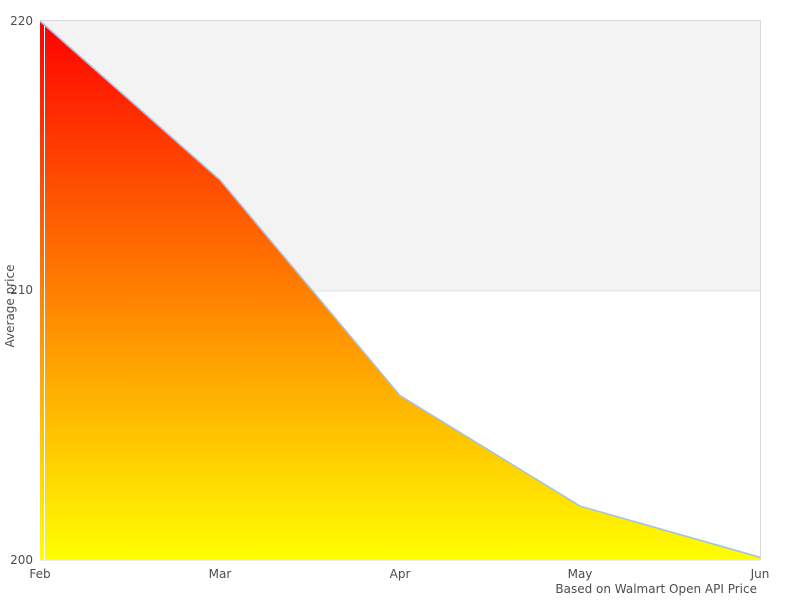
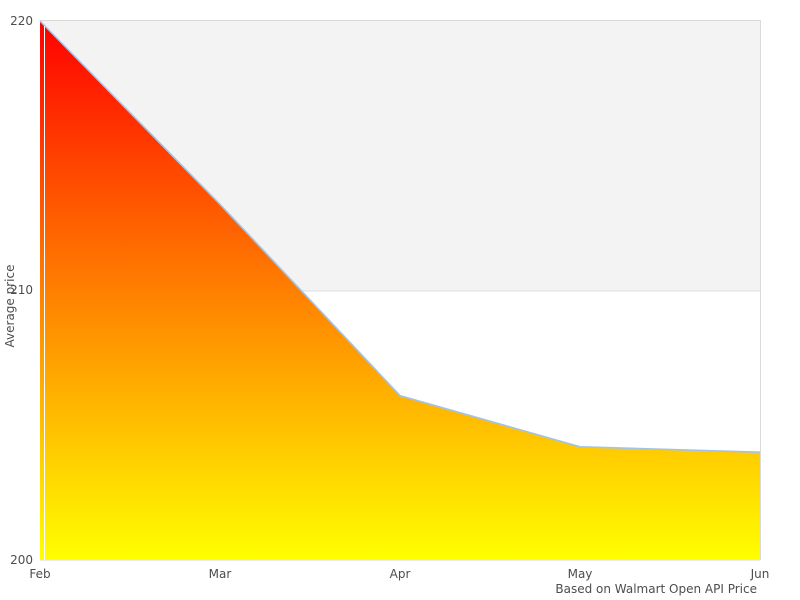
Mar: 214.1 -> 213.2
May: 202.0 -> 204.2
Jun: 200.1 -> 204.0
